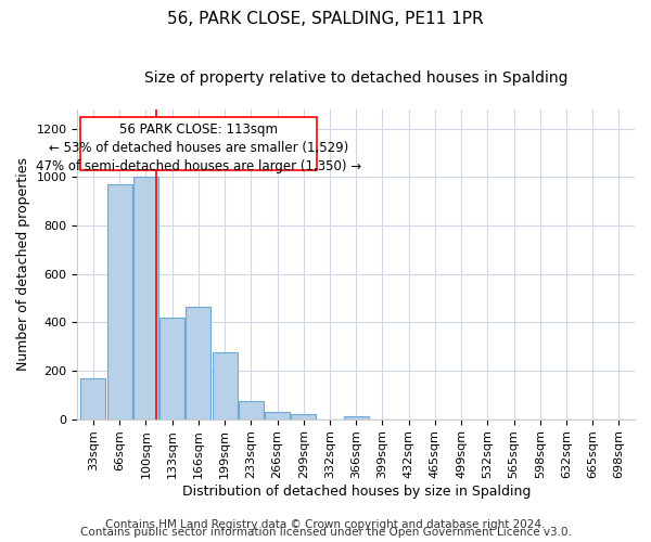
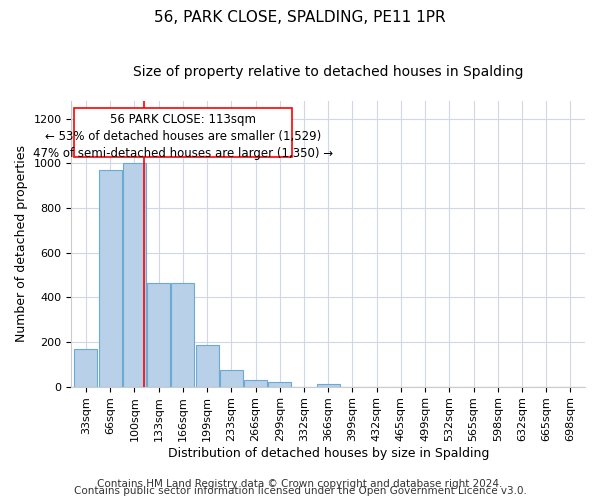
133sqm: 420 -> 465
199sqm: 275 -> 185
